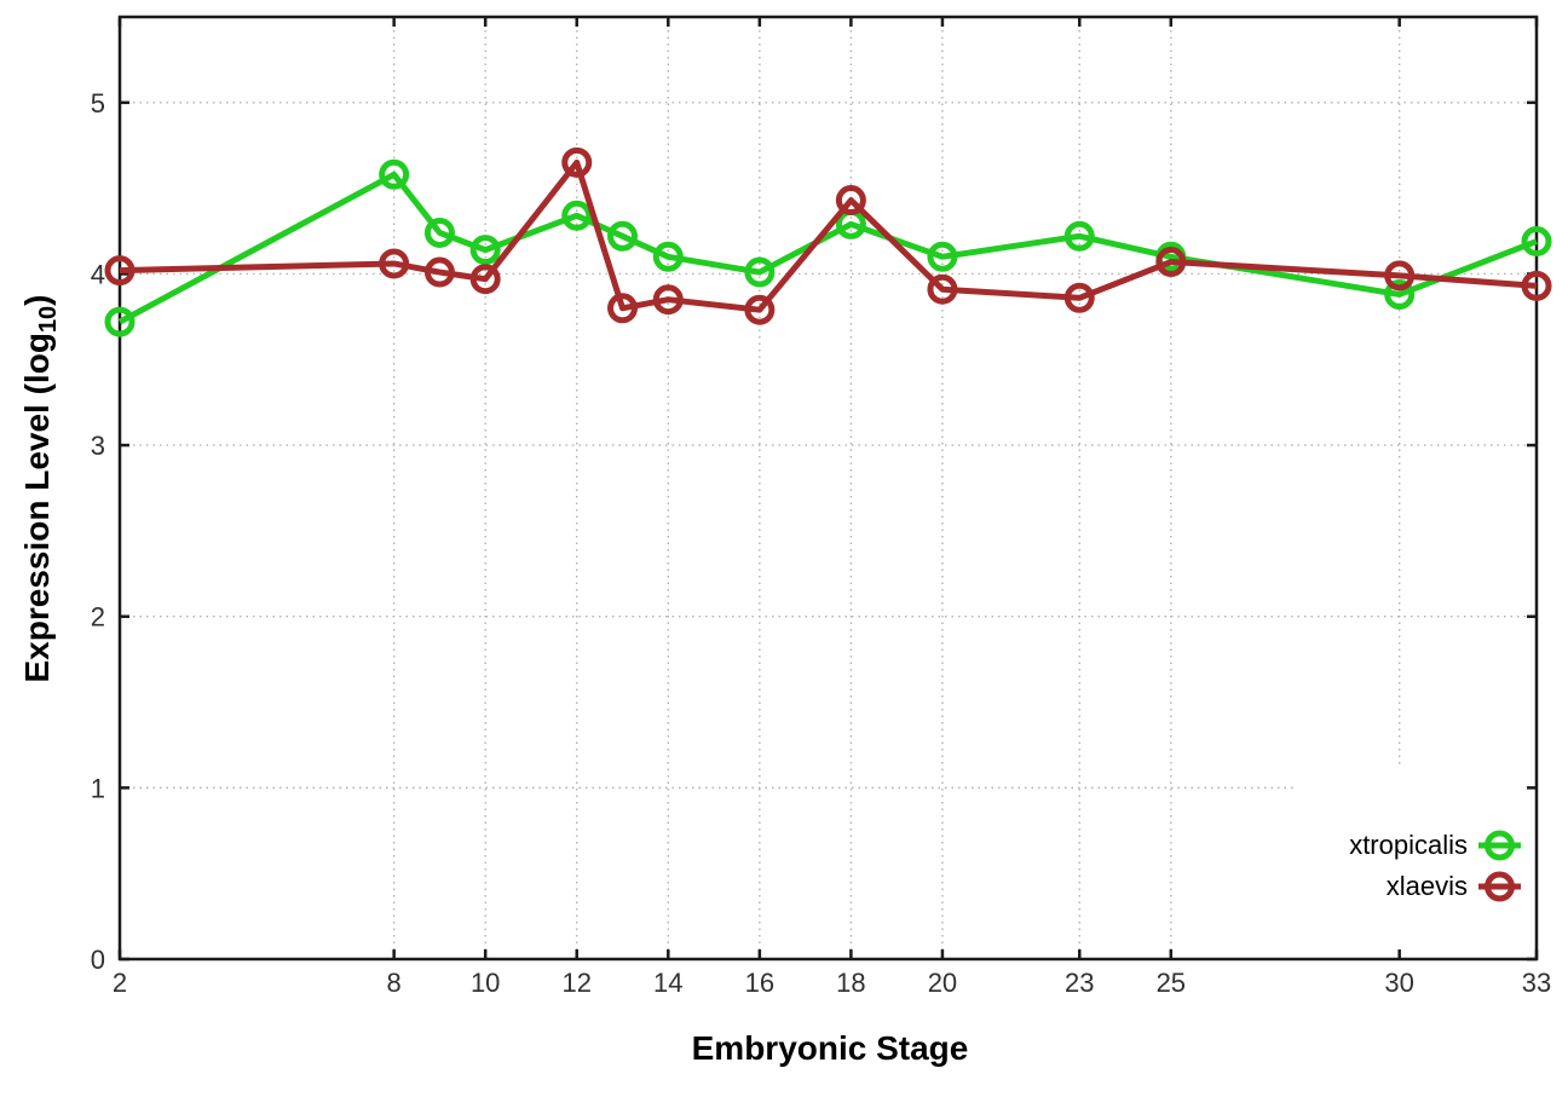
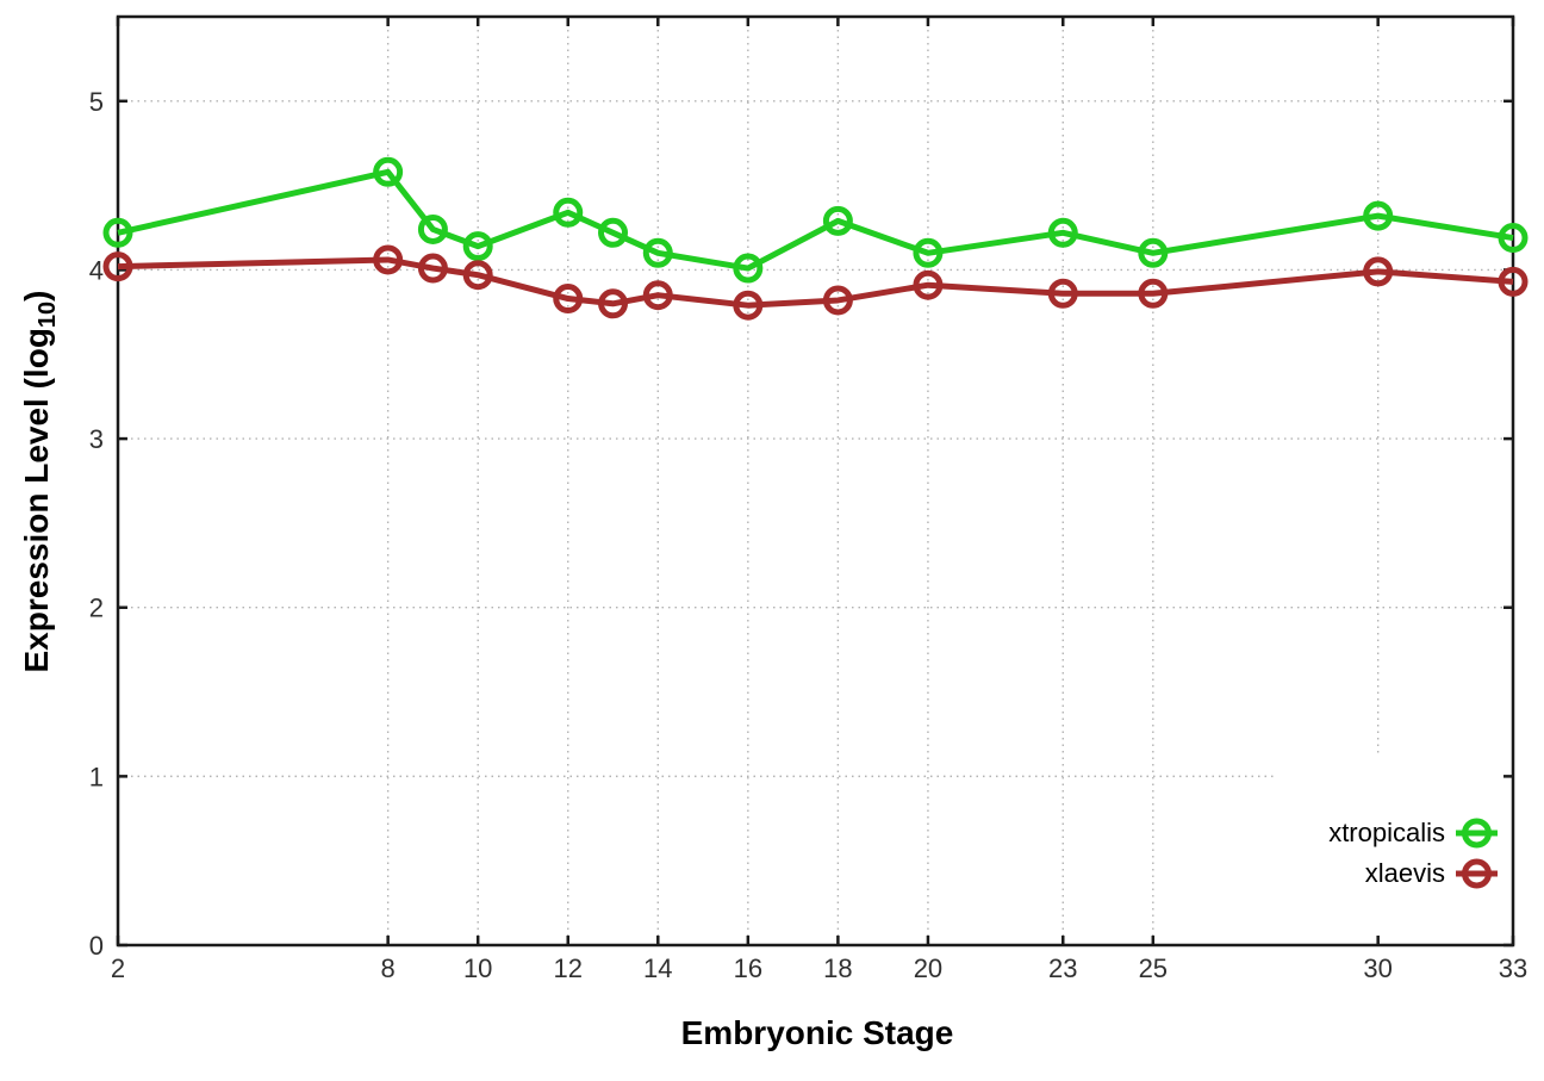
xtropicalis/2: 3.72 -> 4.22
xlaevis/12: 4.65 -> 3.83
xlaevis/18: 4.43 -> 3.82
xlaevis/25: 4.07 -> 3.86
xtropicalis/30: 3.88 -> 4.32
